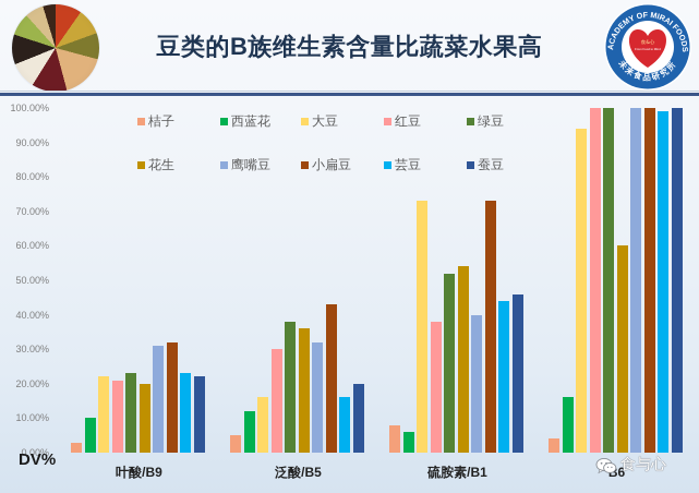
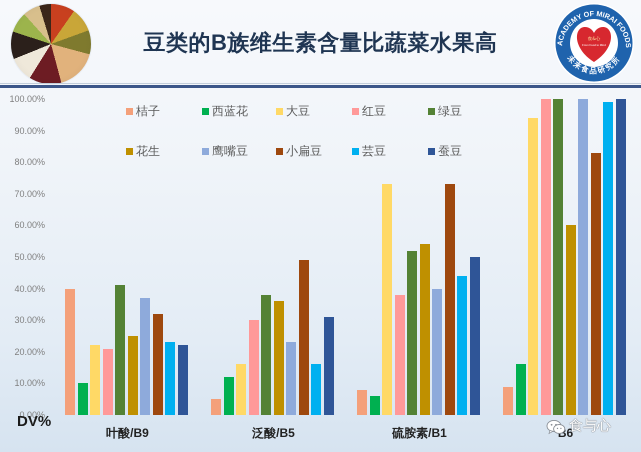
桔子/叶酸/B9: 3% -> 40%
绿豆/叶酸/B9: 23% -> 41%
花生/叶酸/B9: 20% -> 25%
鹰嘴豆/叶酸/B9: 31% -> 37%
鹰嘴豆/泛酸/B5: 32% -> 23%
小扁豆/泛酸/B5: 43% -> 49%
蚕豆/泛酸/B5: 20% -> 31%
蚕豆/硫胺素/B1: 46% -> 50%
桔子/B6: 4% -> 9%
小扁豆/B6: 100% -> 83%
